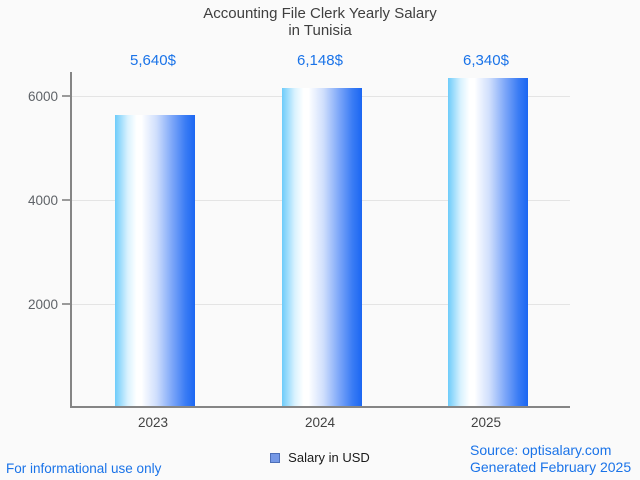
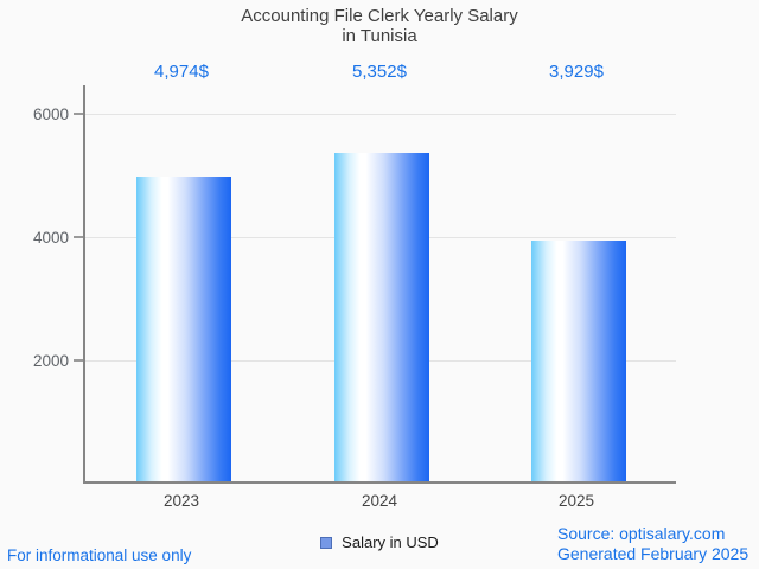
2023: 5,640 -> 4,974
2024: 6,148 -> 5,352
2025: 6,340 -> 3,929
